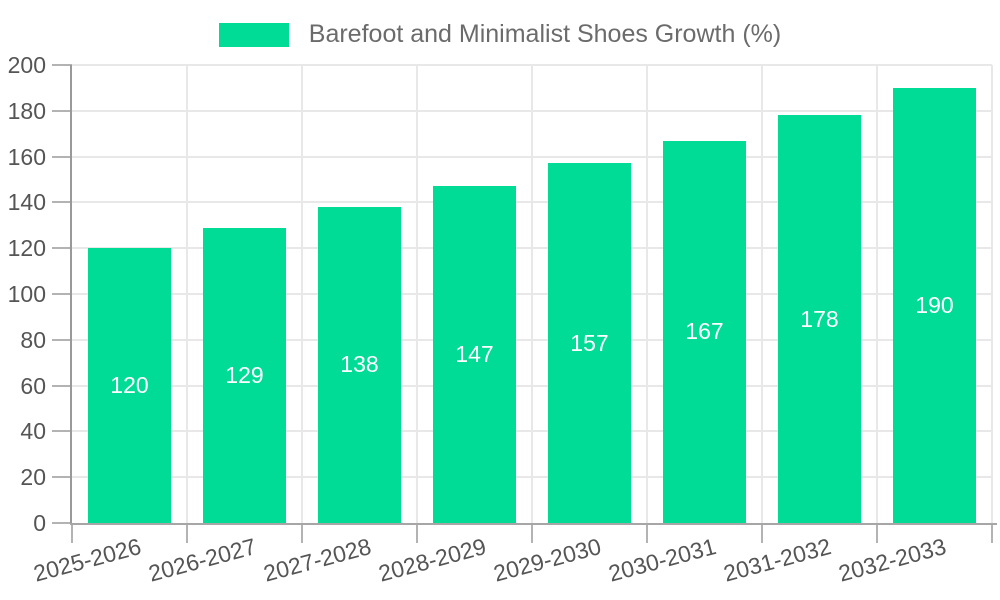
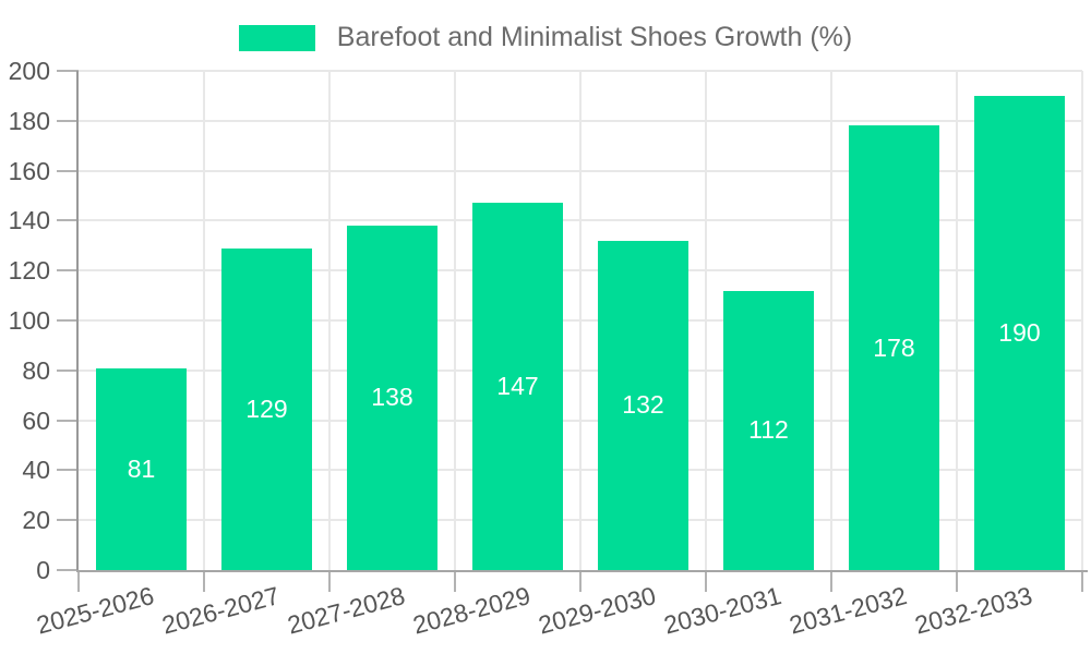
2025-2026: 120 -> 81
2029-2030: 157 -> 132
2030-2031: 167 -> 112
